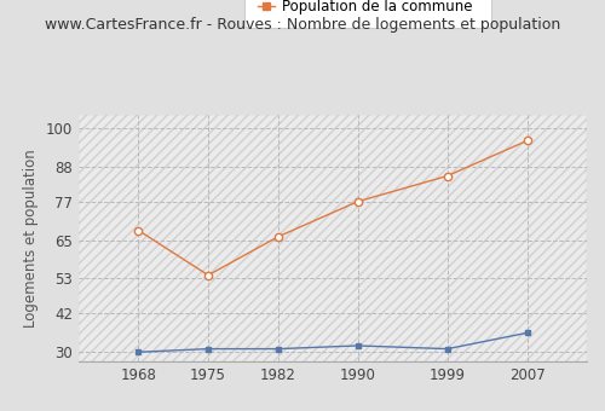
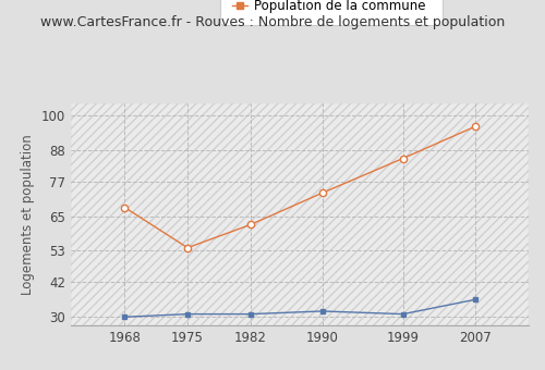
Population de la commune/1982: 66 -> 62
Population de la commune/1990: 77 -> 73
